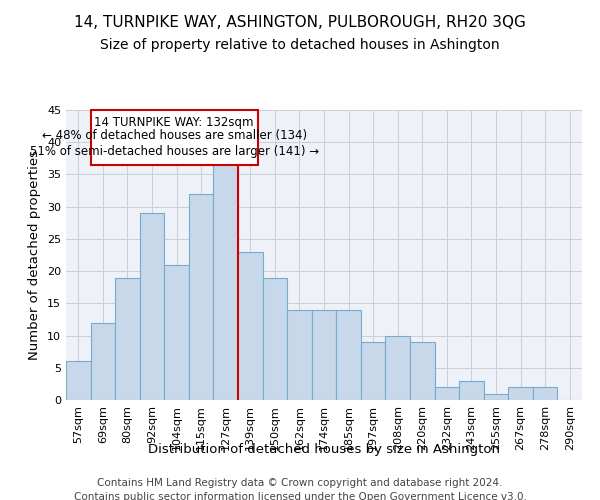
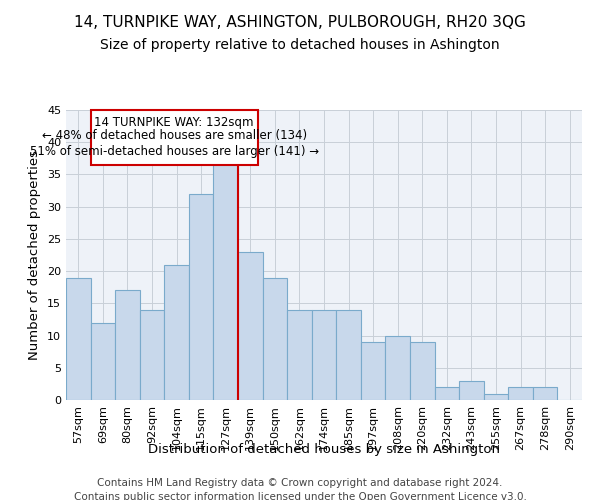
57sqm: 6 -> 19
80sqm: 19 -> 17
92sqm: 29 -> 14
